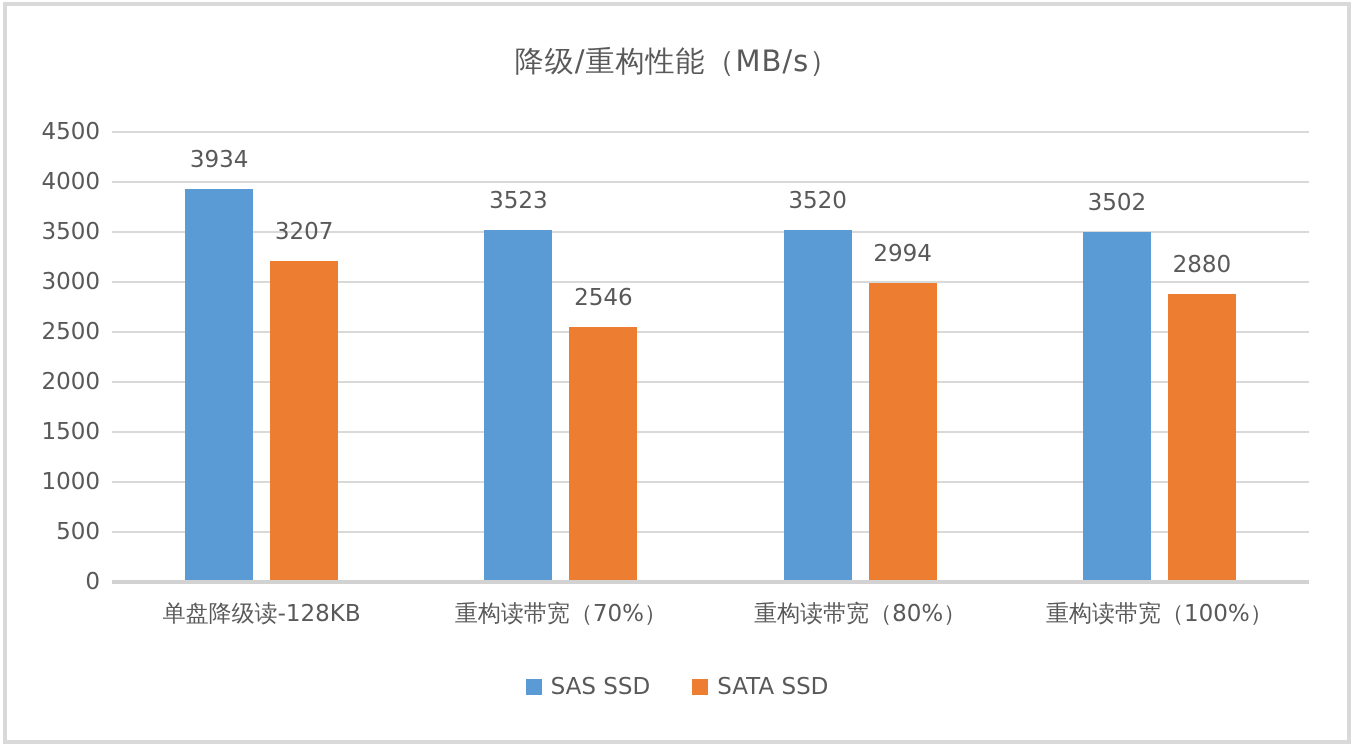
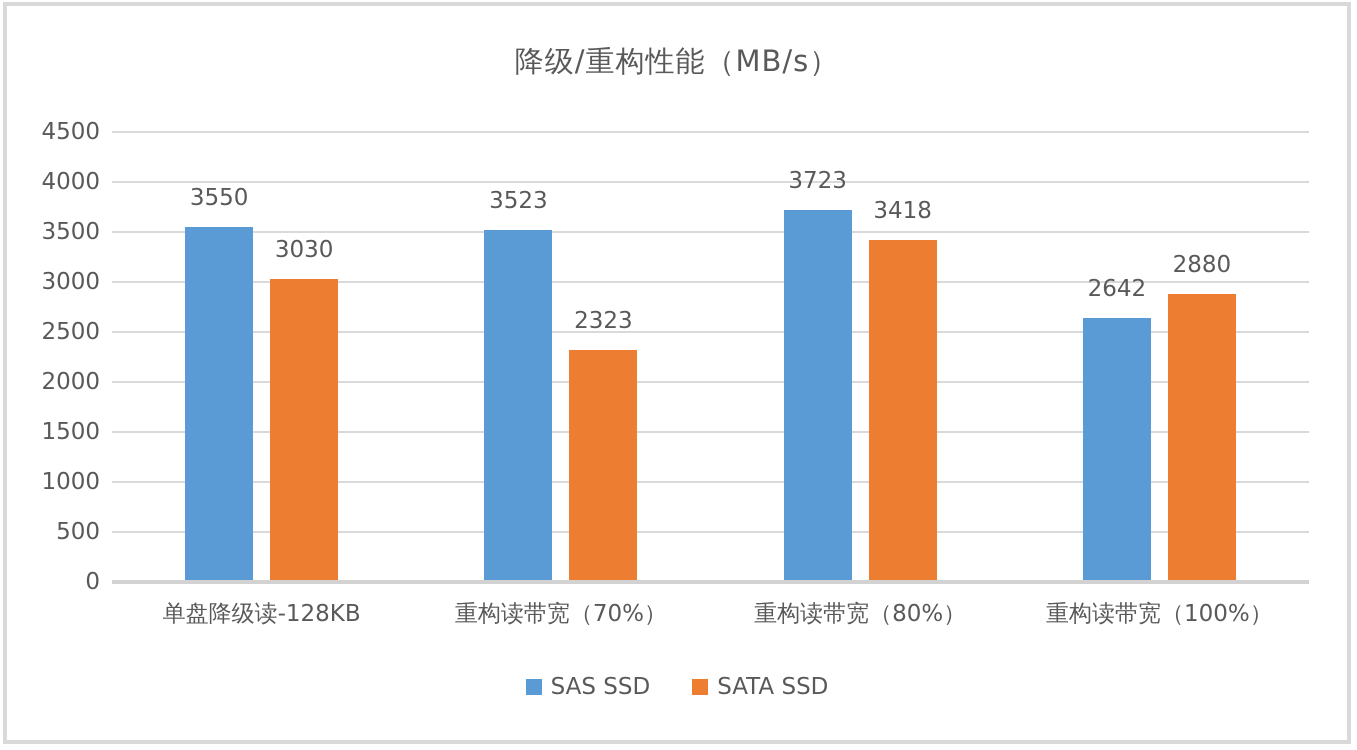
SAS SSD/单盘降级读-128KB: 3934 -> 3550
SATA SSD/单盘降级读-128KB: 3207 -> 3030
SATA SSD/重构读带宽（70%）: 2546 -> 2323
SAS SSD/重构读带宽（80%）: 3520 -> 3723
SATA SSD/重构读带宽（80%）: 2994 -> 3418
SAS SSD/重构读带宽（100%）: 3502 -> 2642
